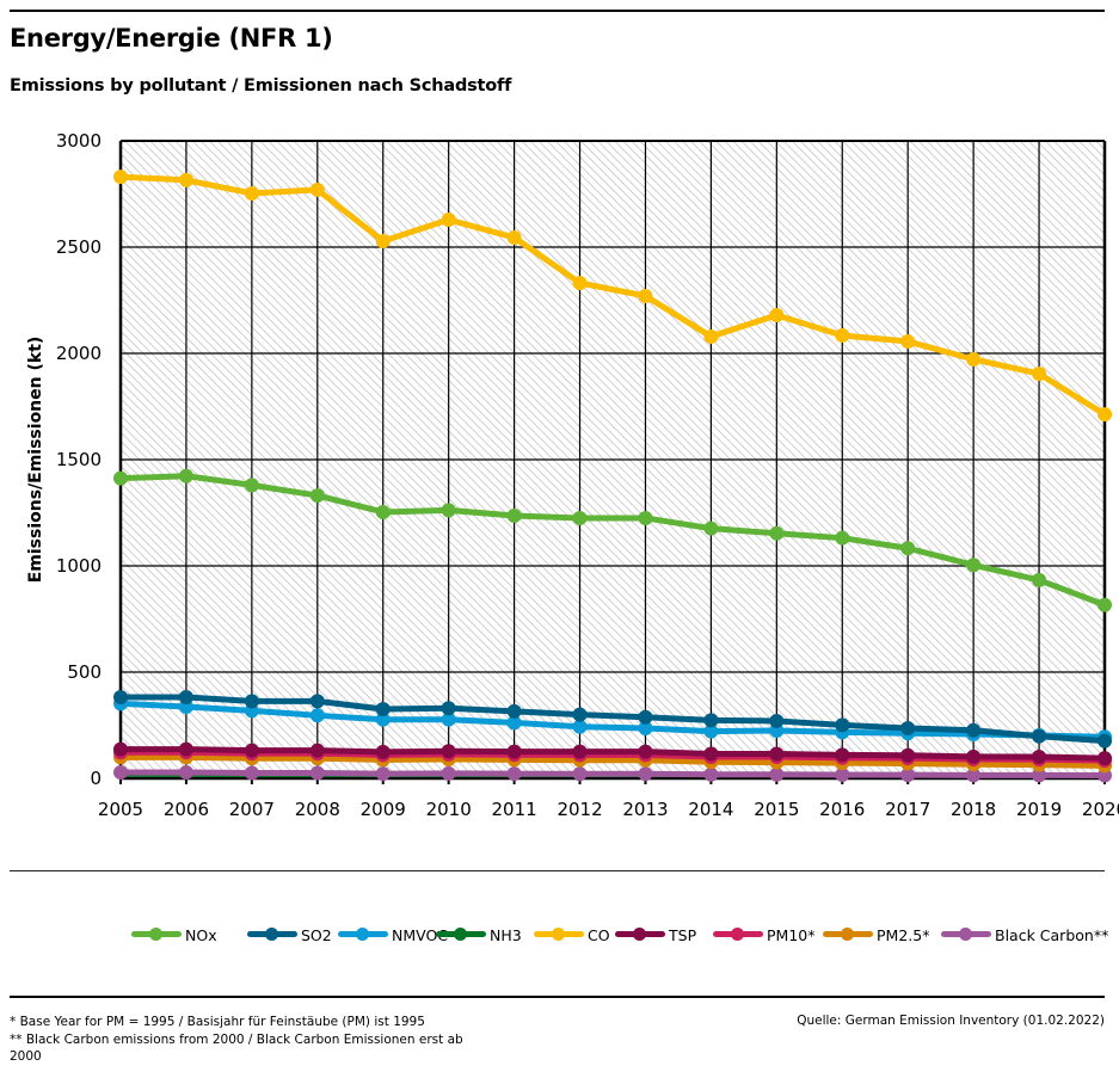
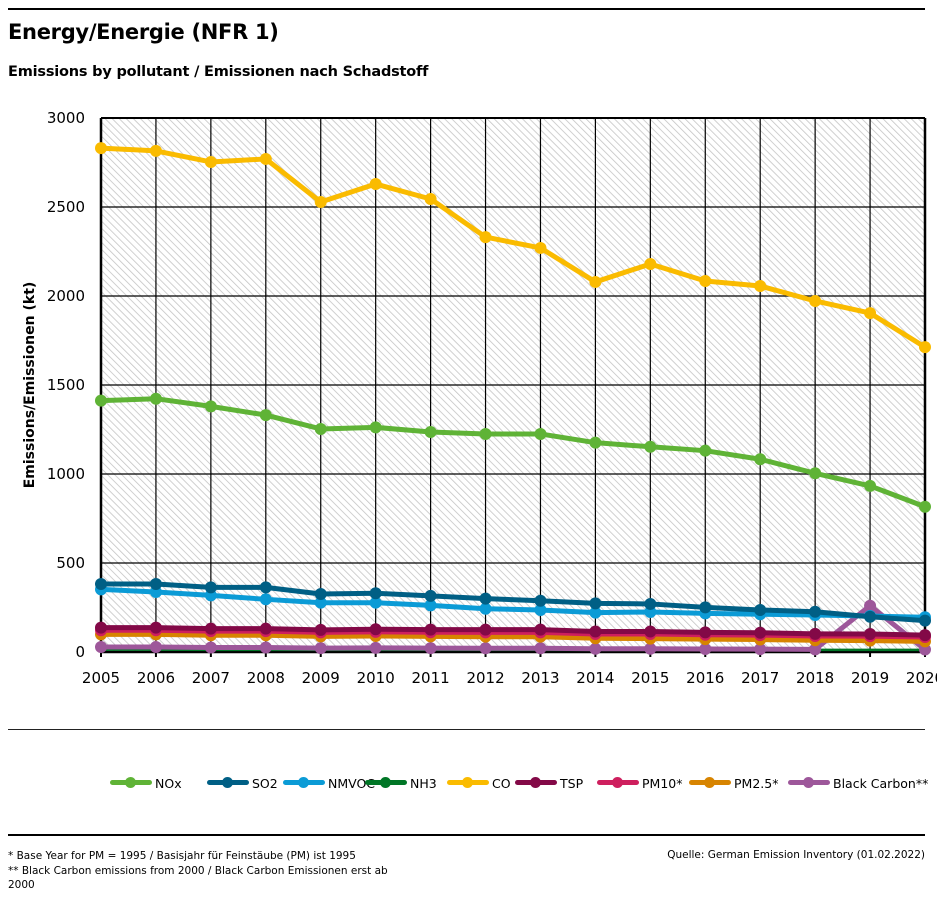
Black Carbon**/2019: 20 -> 260
